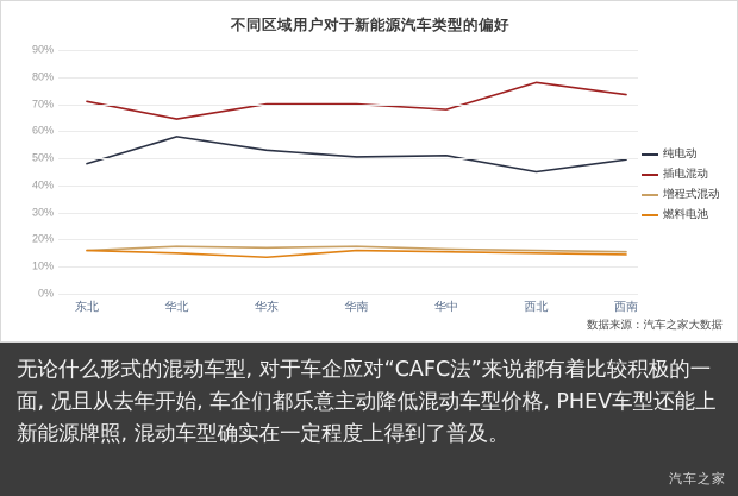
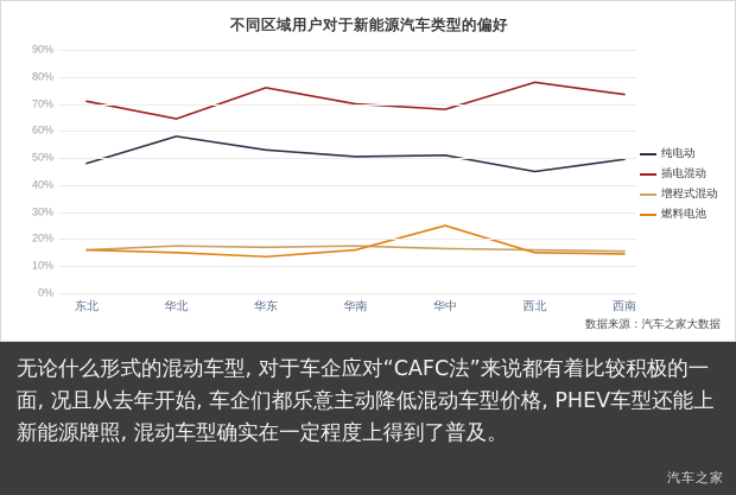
插电混动/华东: 70% -> 76%
燃料电池/华中: 16% -> 25%
